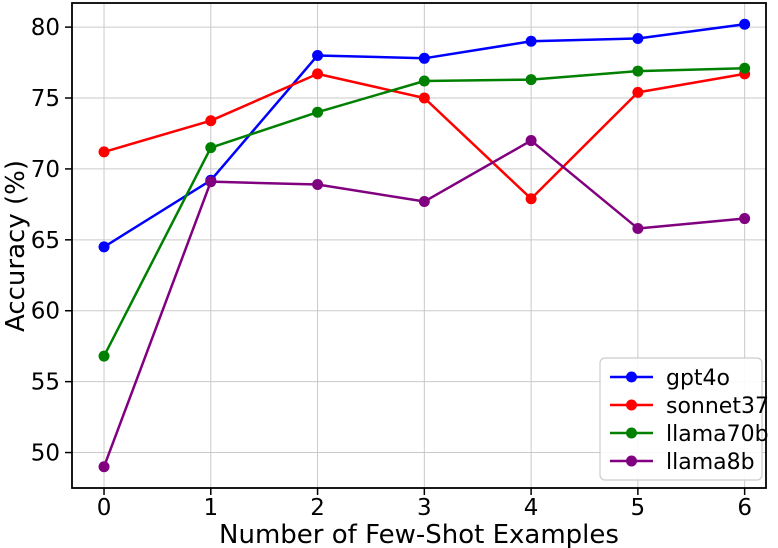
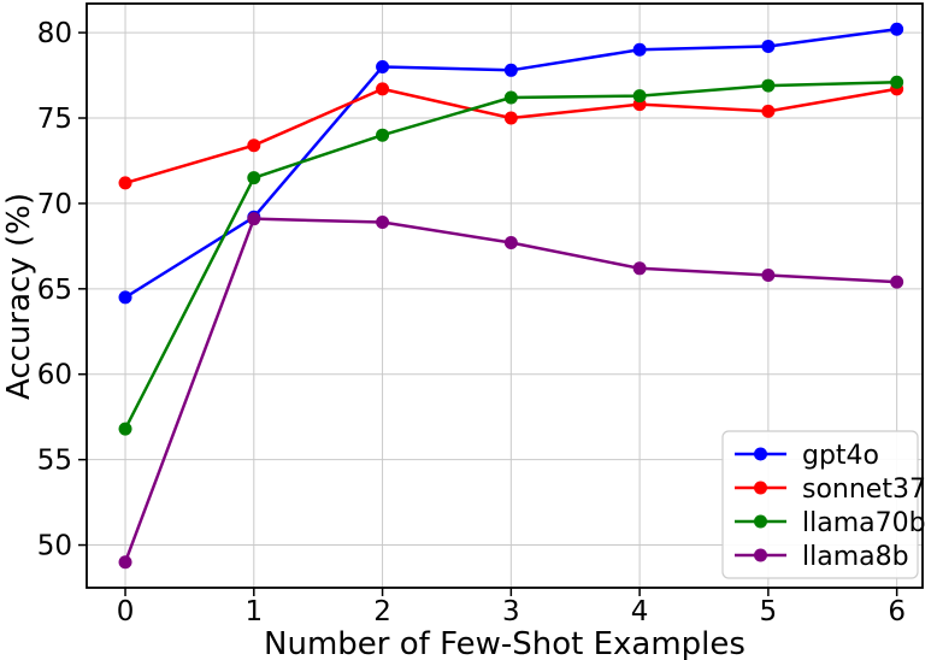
sonnet37/4: 67.9 -> 75.8
llama8b/4: 72.0 -> 66.2
llama8b/6: 66.5 -> 65.4
